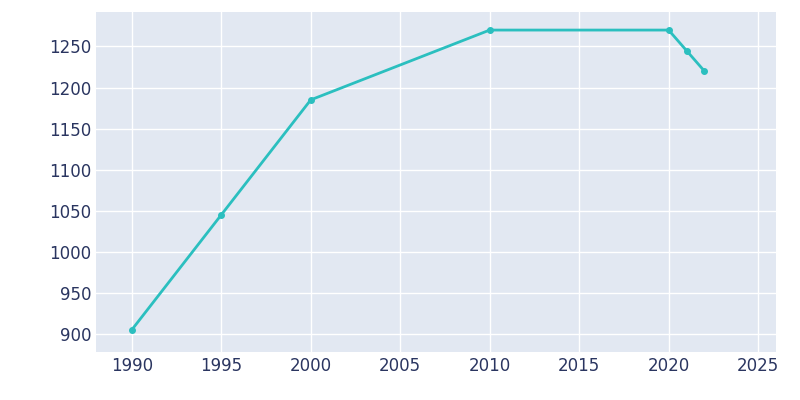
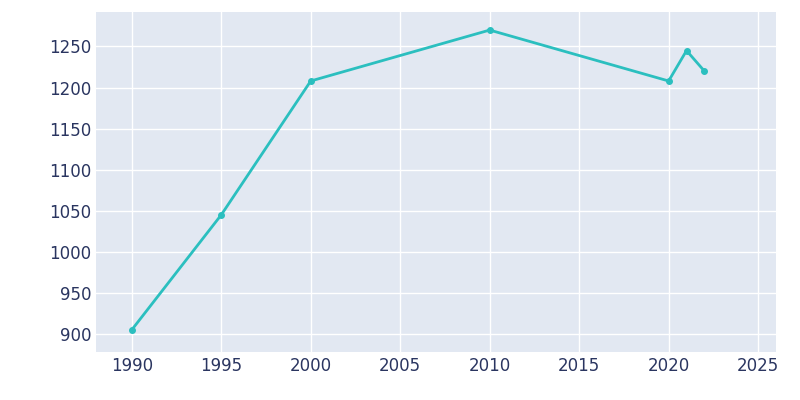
2000: 1185 -> 1208
2020: 1270 -> 1208
